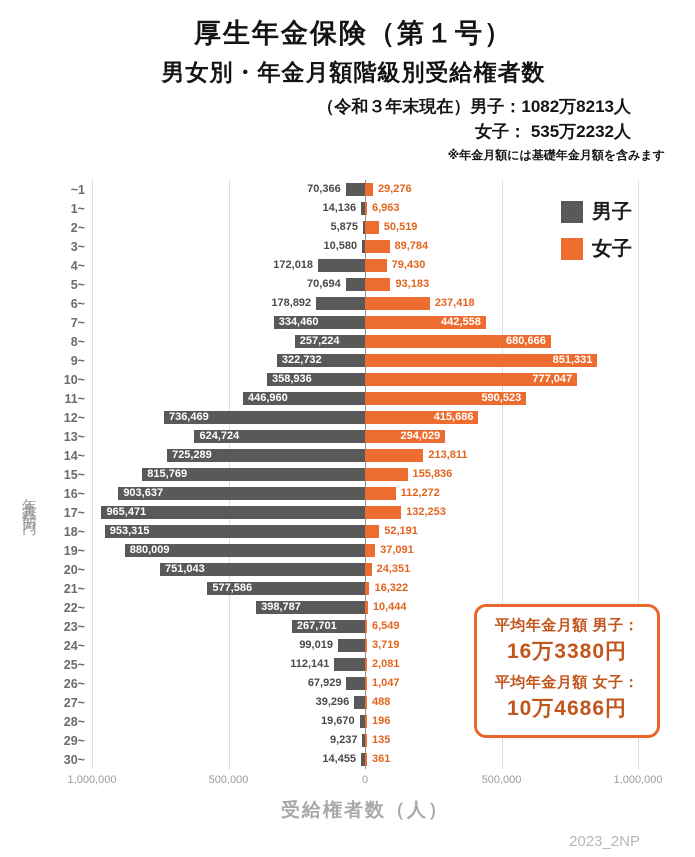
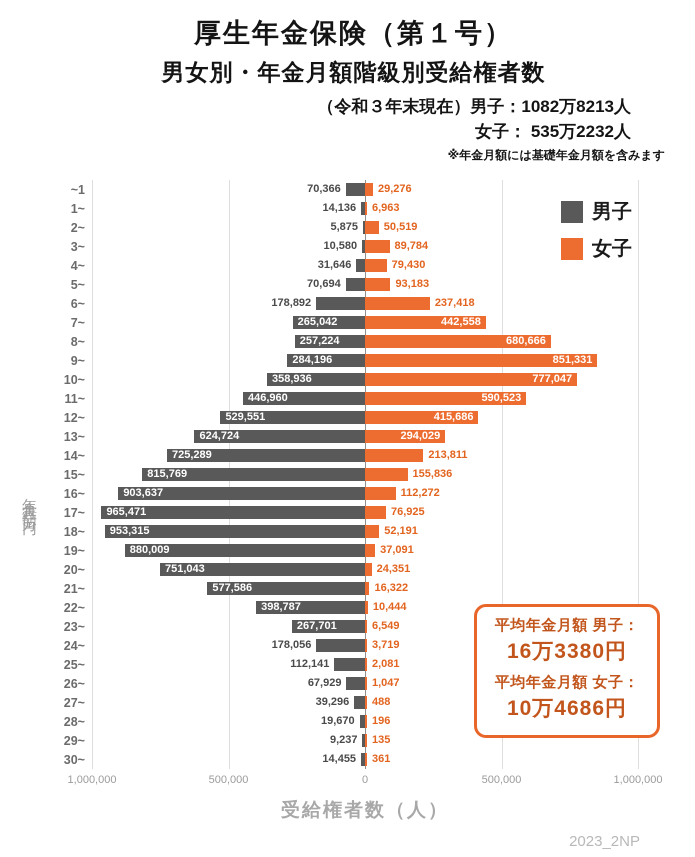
男子/4~: 172,018 -> 31,646
男子/7~: 334,460 -> 265,042
男子/9~: 322,732 -> 284,196
男子/12~: 736,469 -> 529,551
女子/17~: 132,253 -> 76,925
男子/24~: 99,019 -> 178,056
